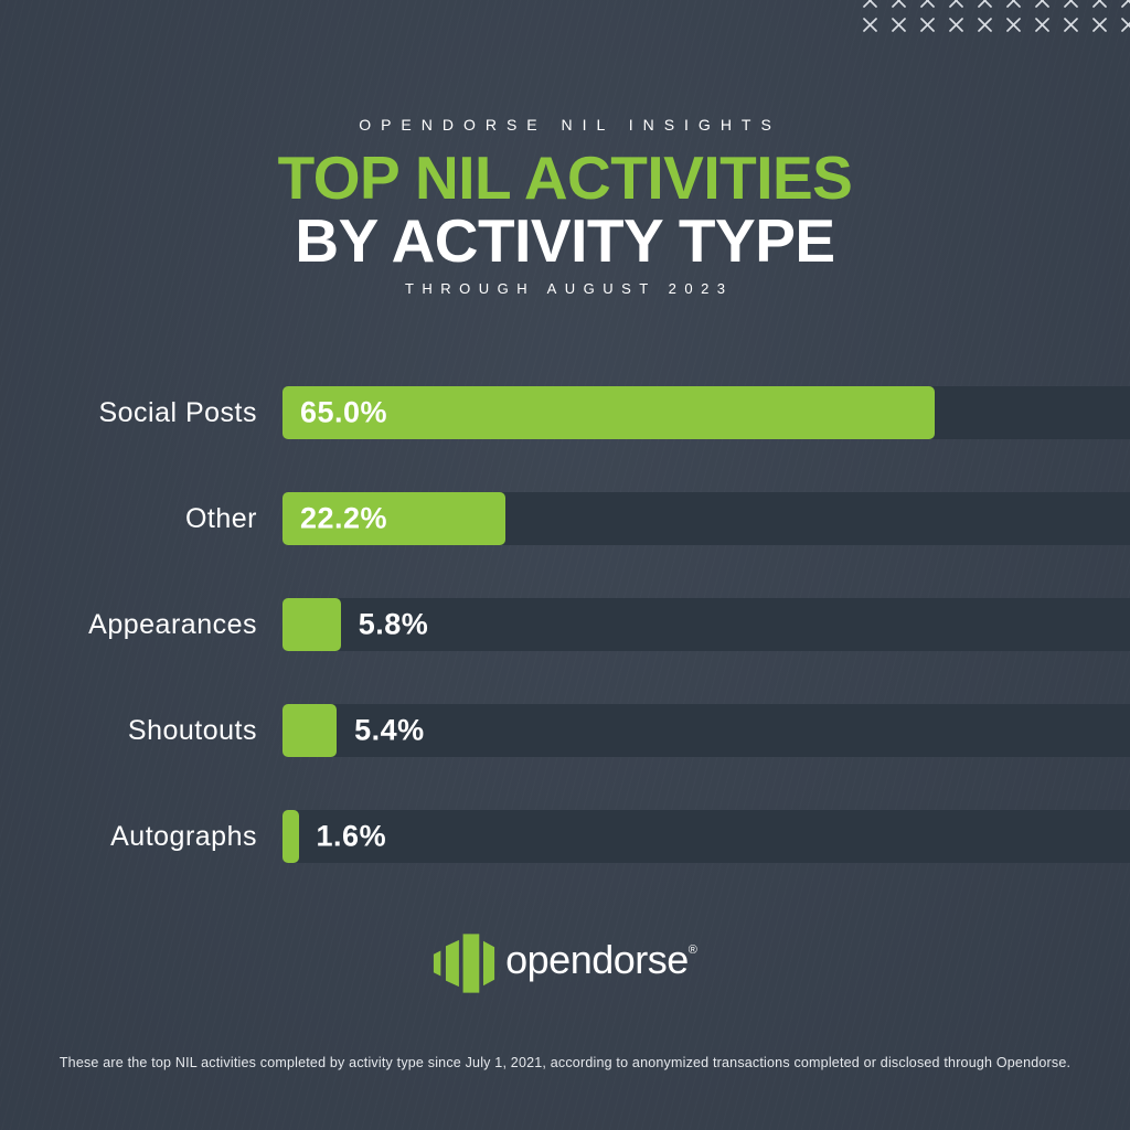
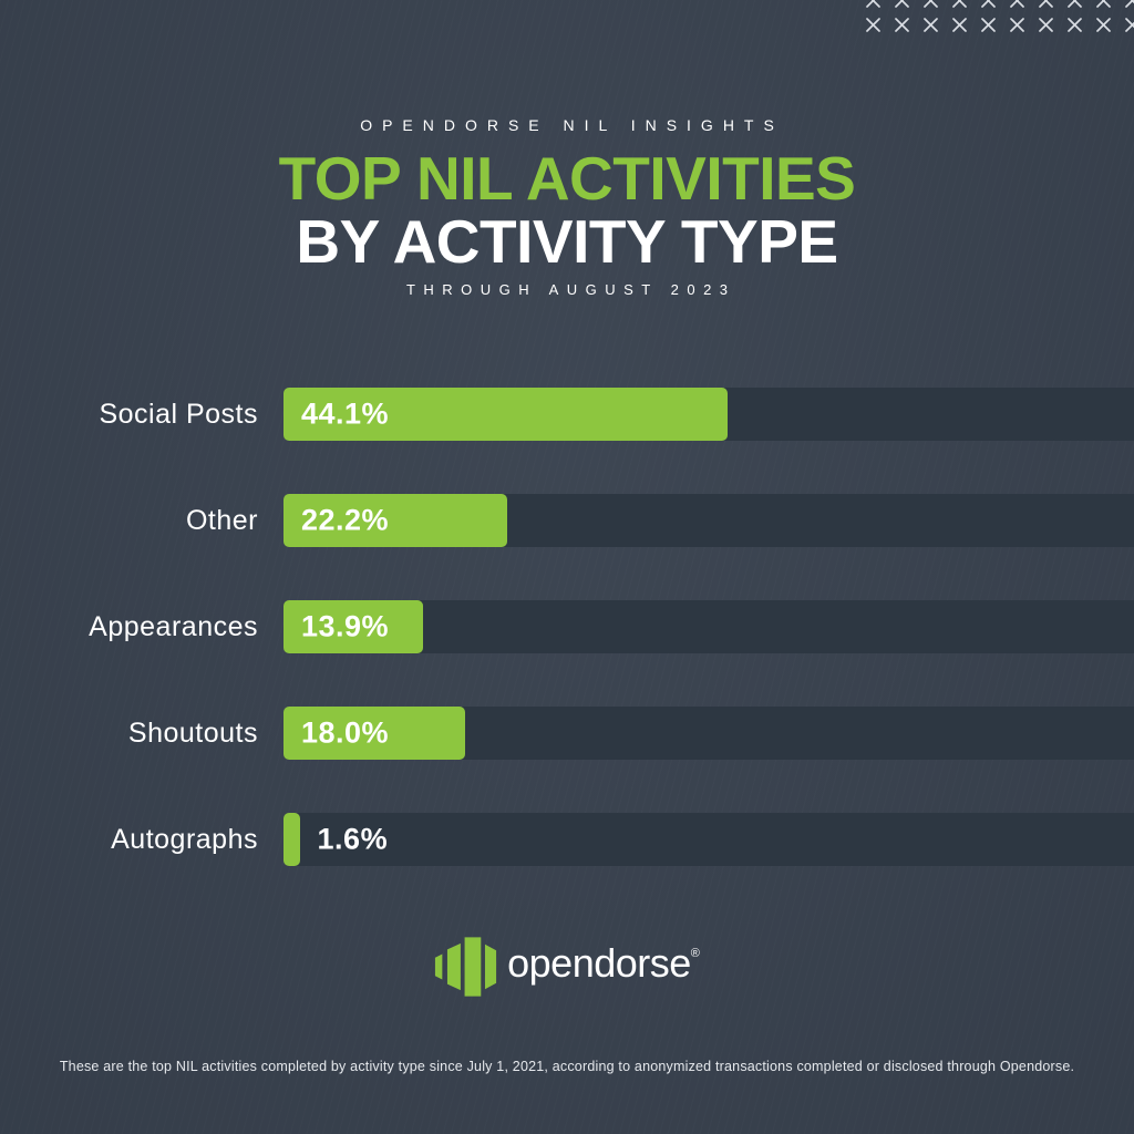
Social Posts: 65.0% -> 44.1%
Appearances: 5.8% -> 13.9%
Shoutouts: 5.4% -> 18.0%
